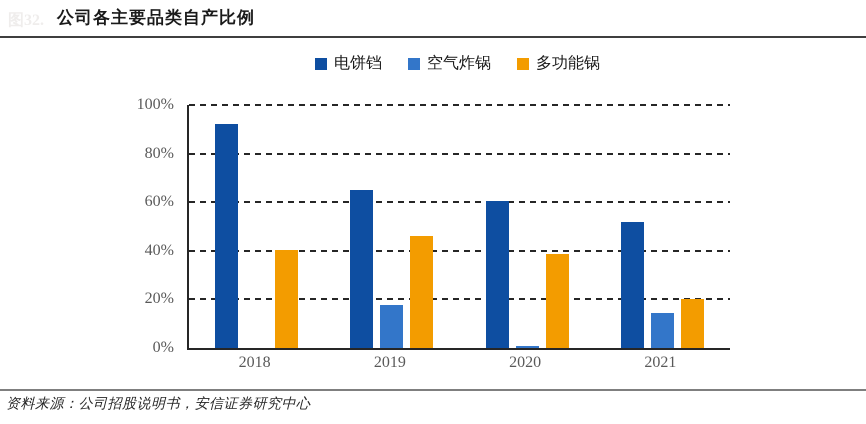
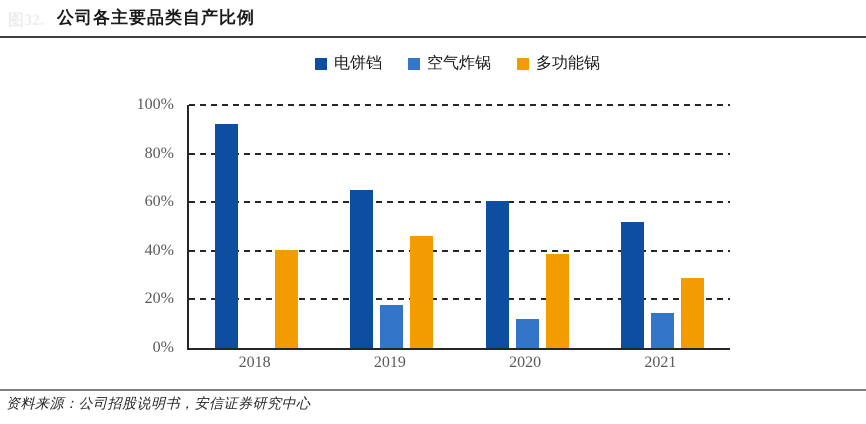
空气炸锅/2020: 1% -> 12%
多功能锅/2021: 20% -> 29%
